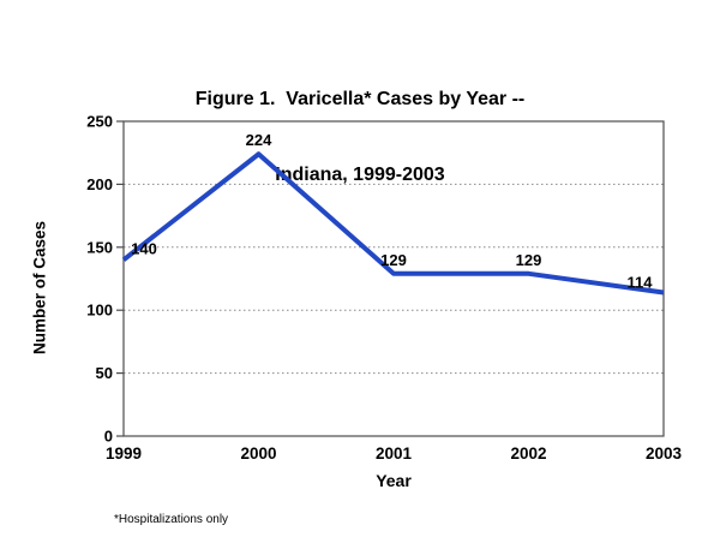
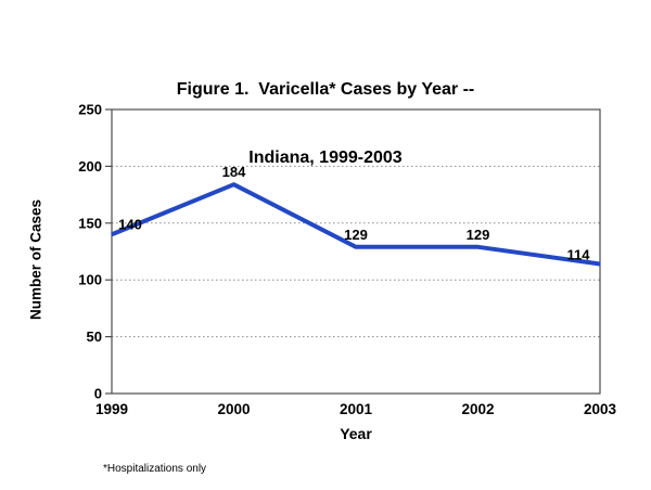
2000: 224 -> 184
